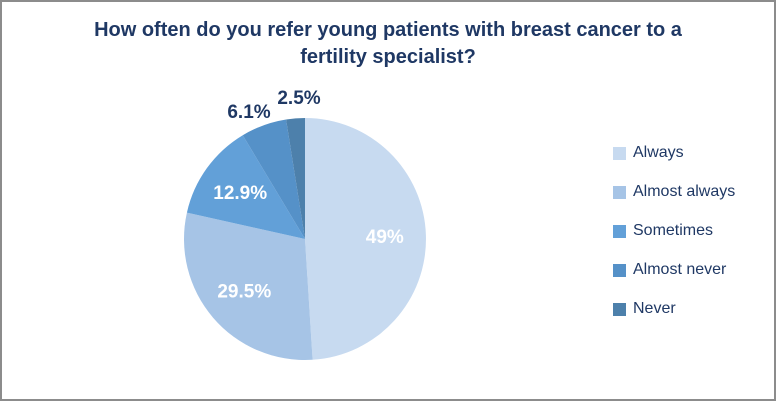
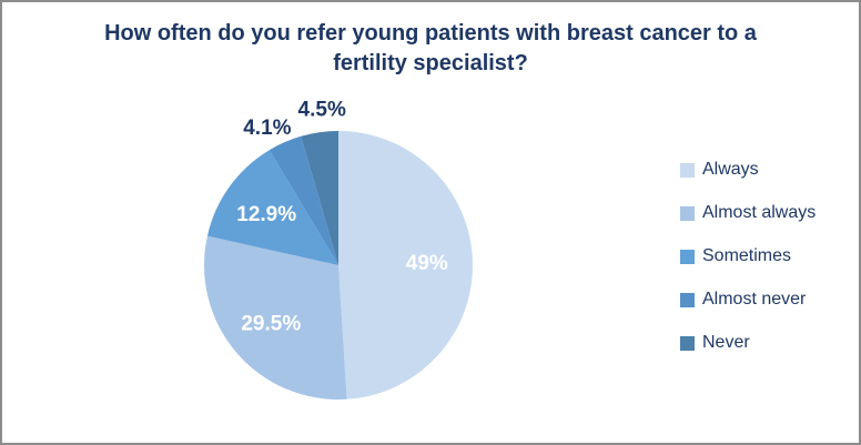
Almost never: 6.1% -> 4.1%
Never: 2.5% -> 4.5%
